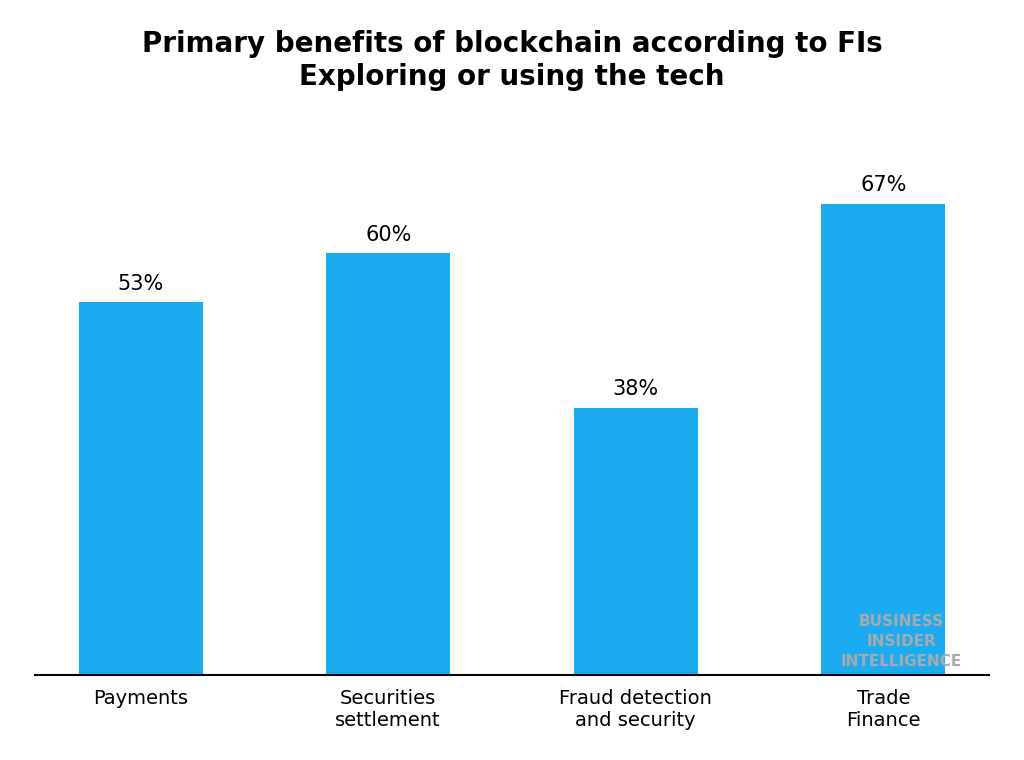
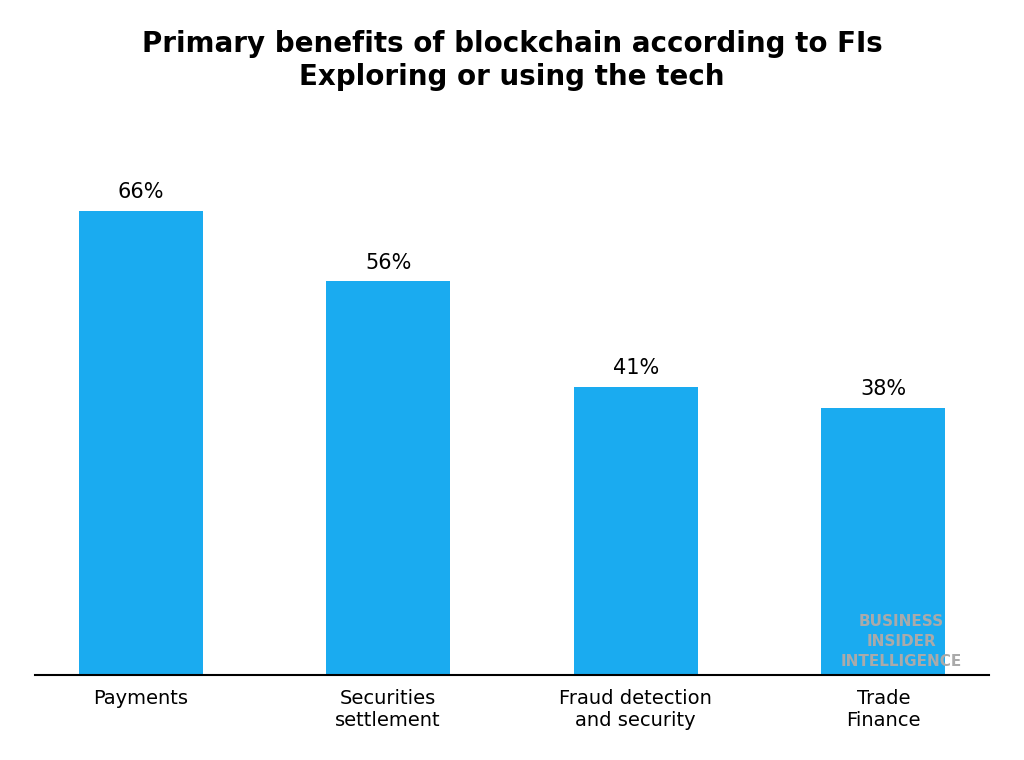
Payments: 53% -> 66%
Securities settlement: 60% -> 56%
Fraud detection and security: 38% -> 41%
Trade Finance: 67% -> 38%
